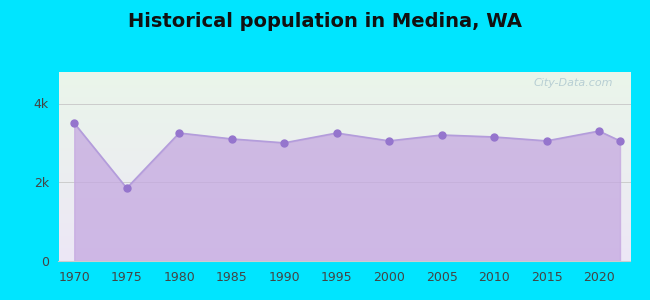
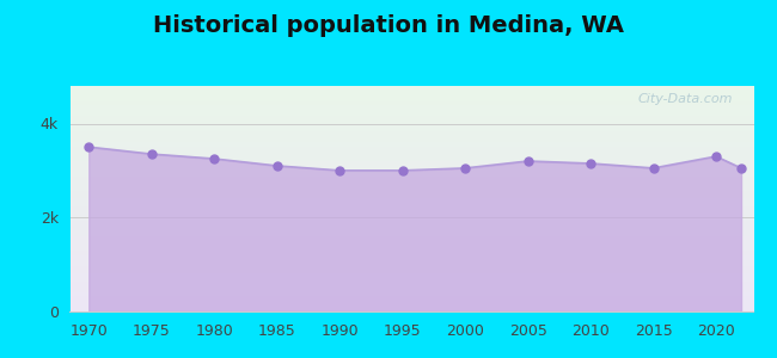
1975: 1.85k -> 3.35k
1995: 3.25k -> 3.00k
